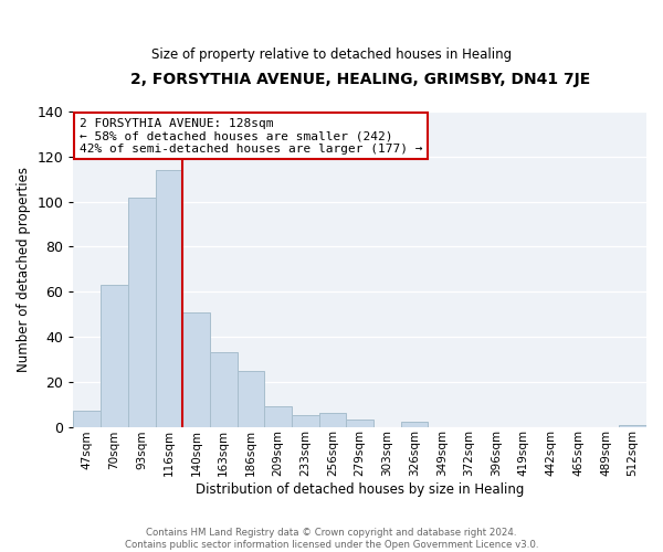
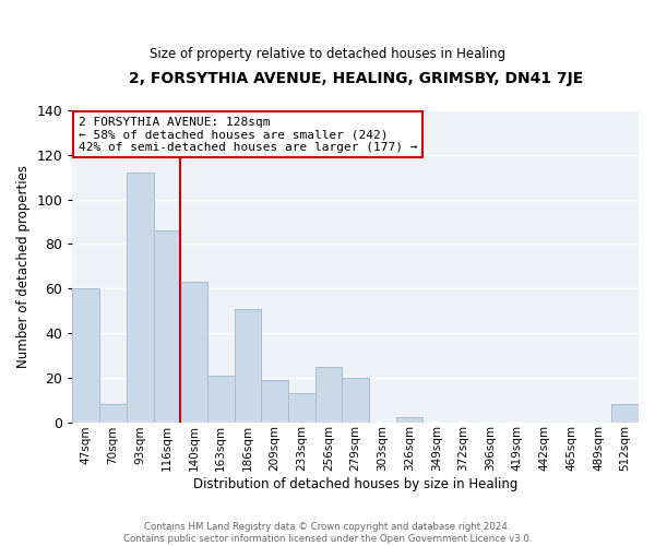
47sqm: 7 -> 60
70sqm: 63 -> 8
93sqm: 102 -> 112
116sqm: 114 -> 86
140sqm: 51 -> 63
163sqm: 33 -> 21
186sqm: 25 -> 51
209sqm: 9 -> 19
233sqm: 5 -> 13
256sqm: 6 -> 25
279sqm: 3 -> 20
512sqm: 1 -> 8
